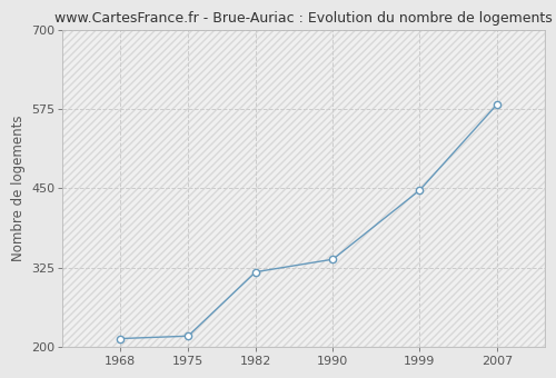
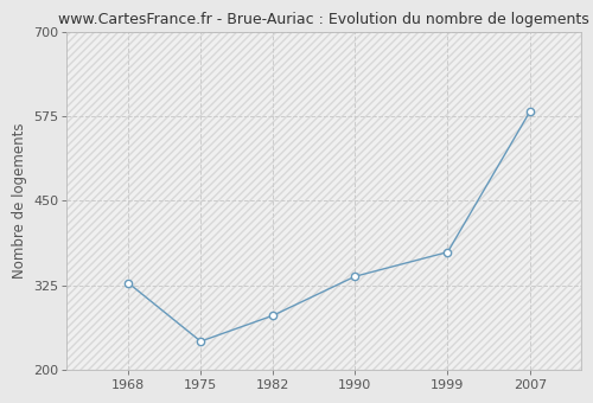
1968: 213 -> 328
1975: 217 -> 242
1982: 318 -> 280
1999: 447 -> 374
